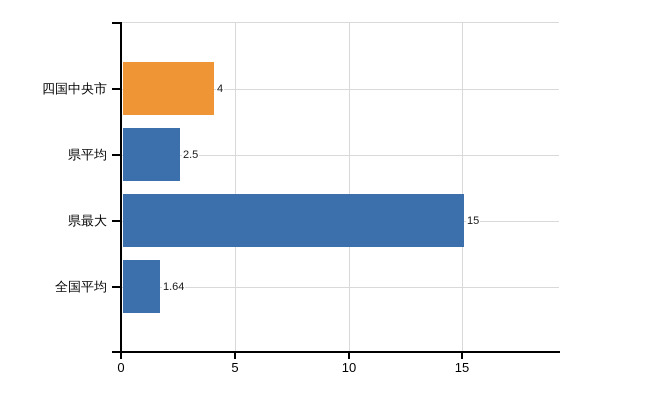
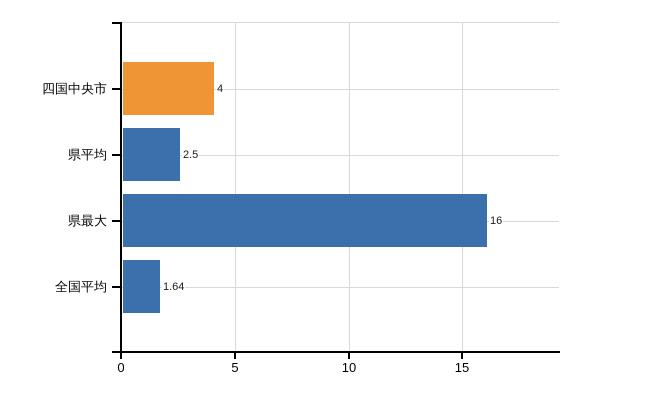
県最大: 15 -> 16
